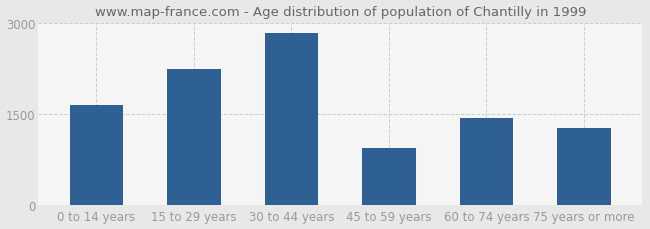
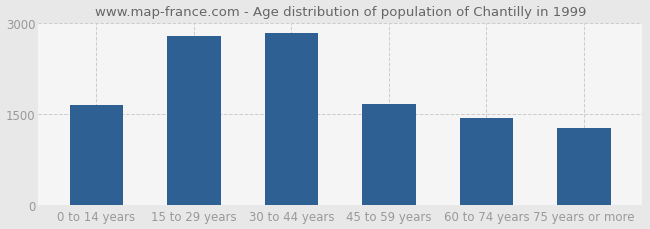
15 to 29 years: 2240 -> 2790
45 to 59 years: 940 -> 1660
